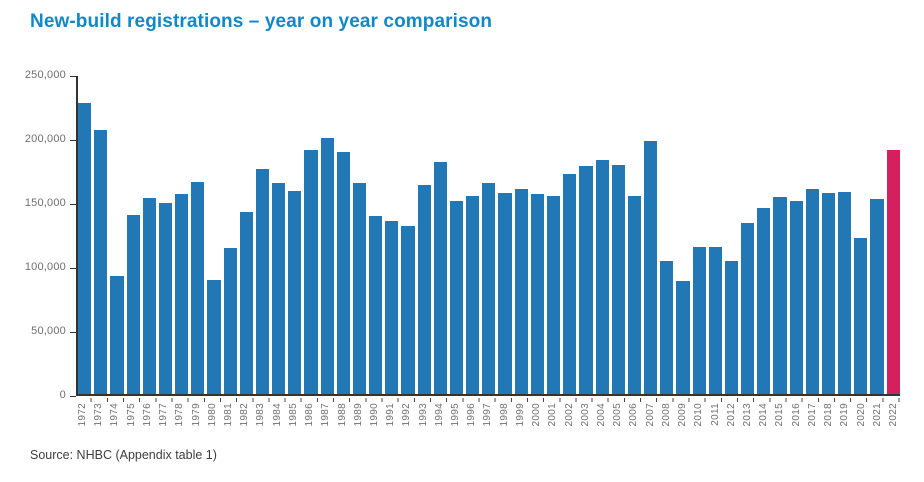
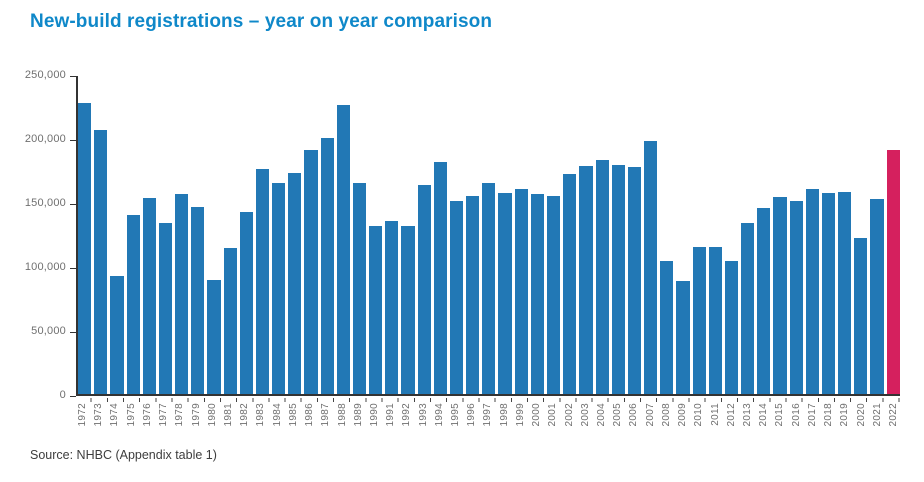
1977: 149000 -> 134000
1979: 166000 -> 146000
1985: 159000 -> 173000
1988: 189000 -> 226000
1990: 139000 -> 131000
2006: 155000 -> 177000
